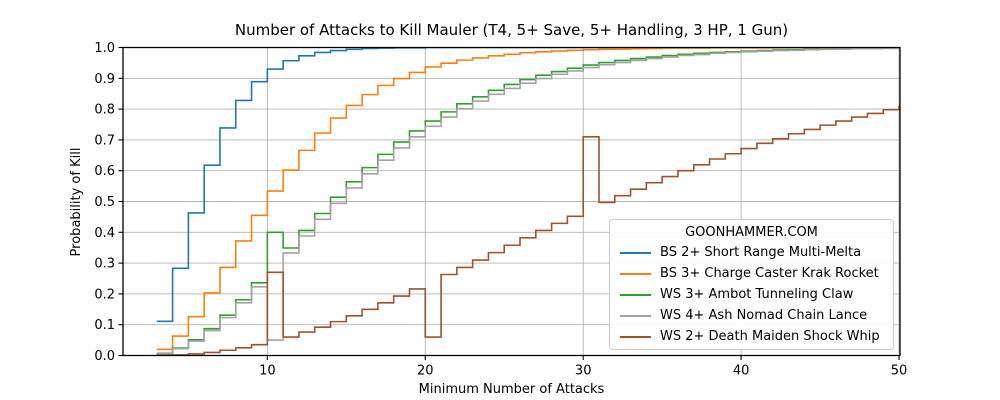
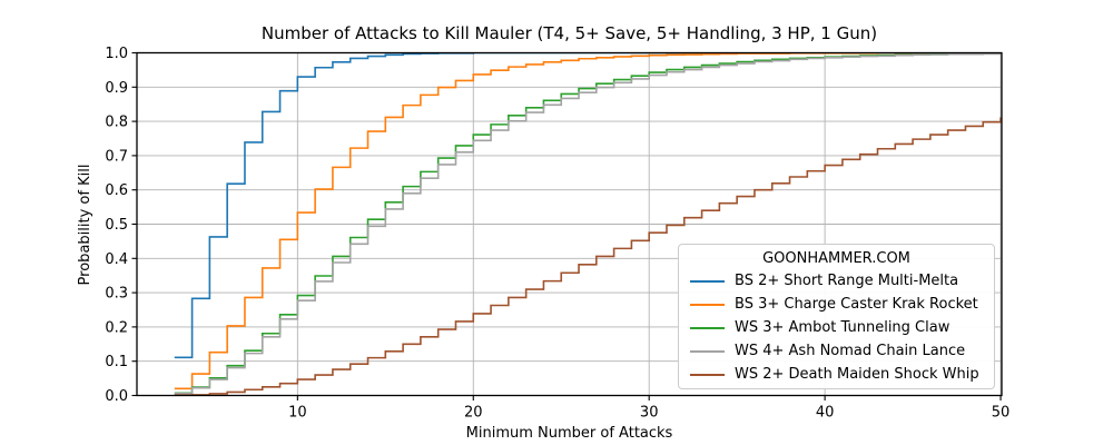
WS 3+ Ambot Tunneling Claw/10: 0.40 -> 0.29
WS 4+ Ash Nomad Chain Lance/10: 0.05 -> 0.28
WS 2+ Death Maiden Shock Whip/10: 0.27 -> 0.05
WS 2+ Death Maiden Shock Whip/20: 0.06 -> 0.24
WS 2+ Death Maiden Shock Whip/30: 0.71 -> 0.47
